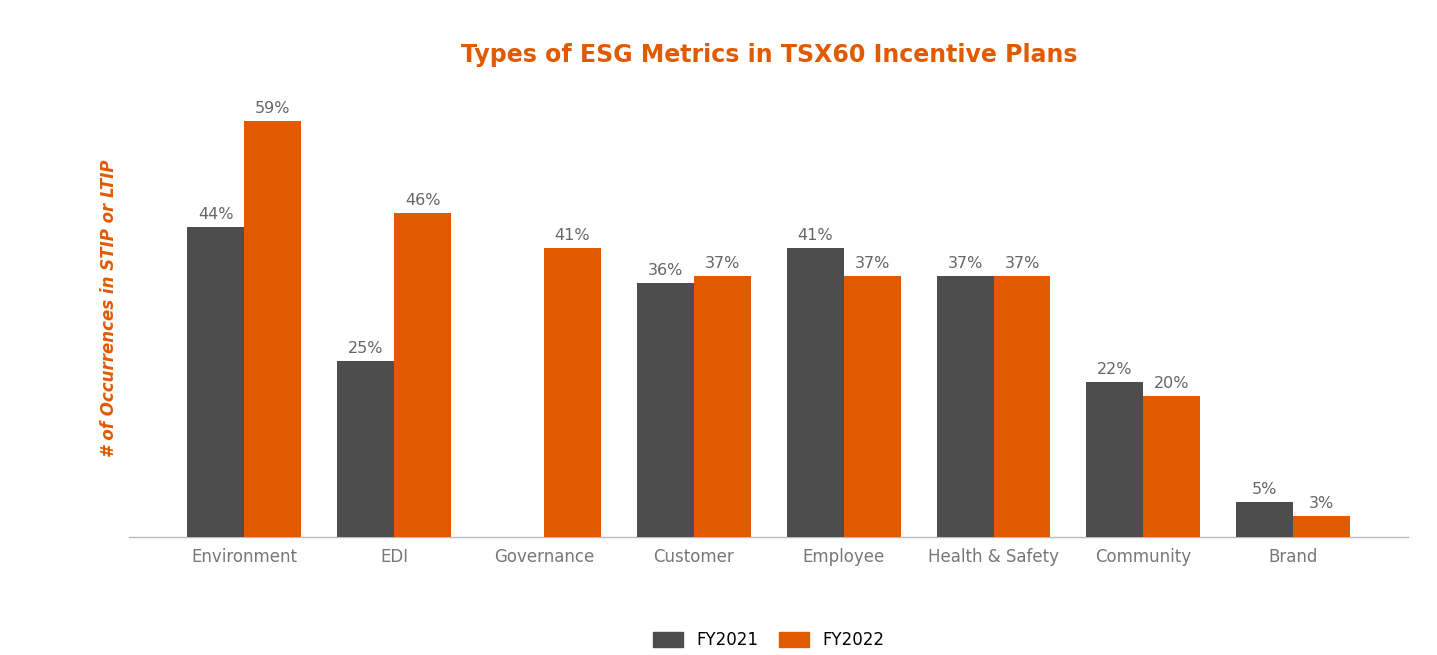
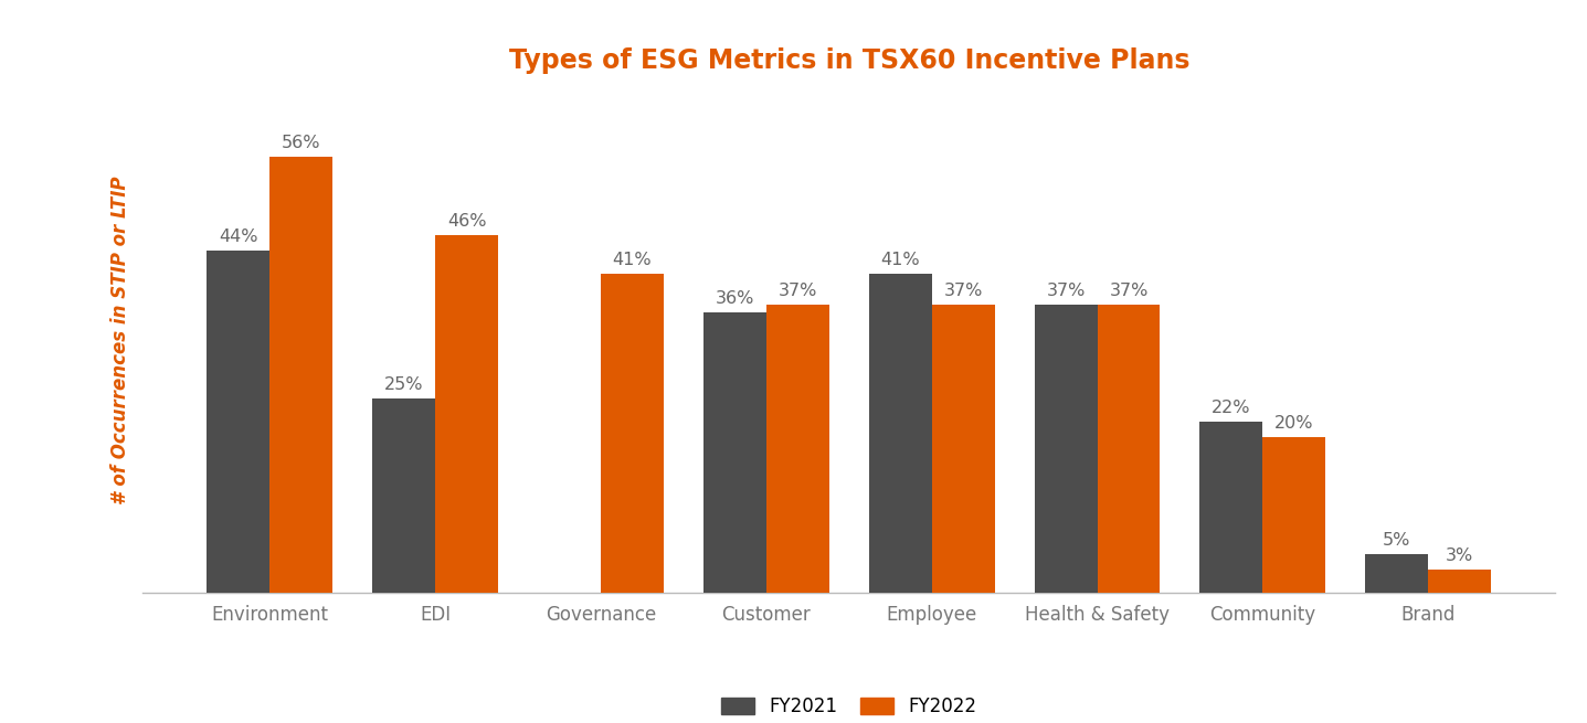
FY2022/Environment: 59% -> 56%
